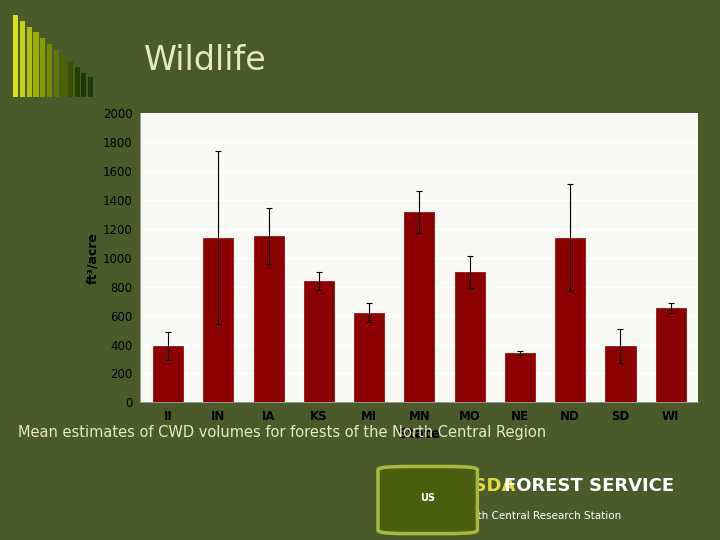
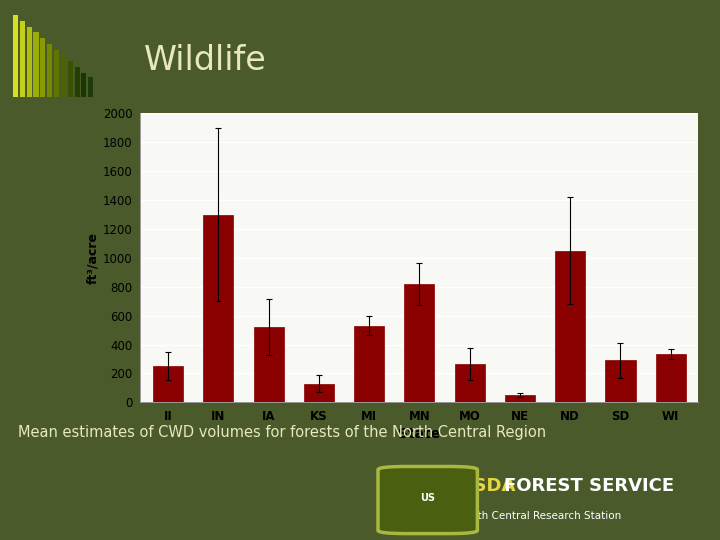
II: 390 -> 250
IN: 1140 -> 1300
IA: 1150 -> 520
KS: 840 -> 130
MI: 620 -> 530
MN: 1320 -> 820
MO: 900 -> 260
NE: 340 -> 50
ND: 1140 -> 1050
SD: 390 -> 290
WI: 650 -> 340
